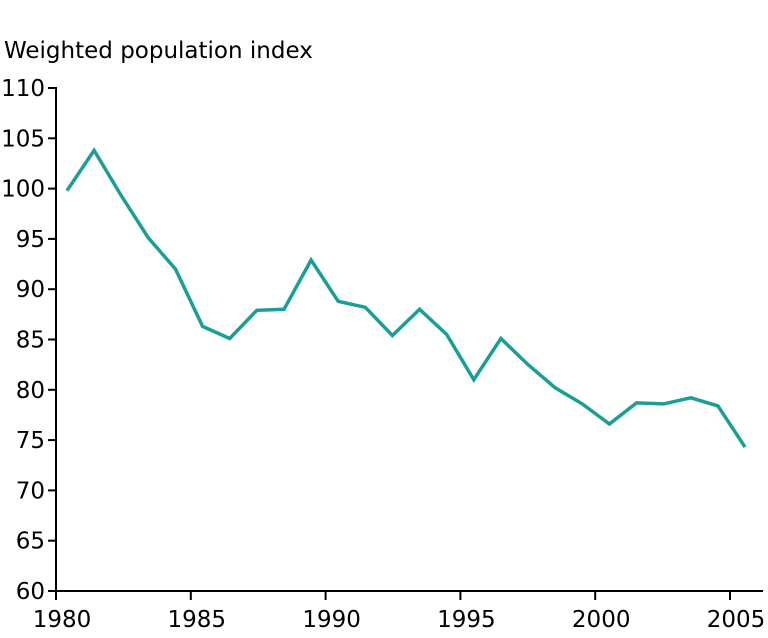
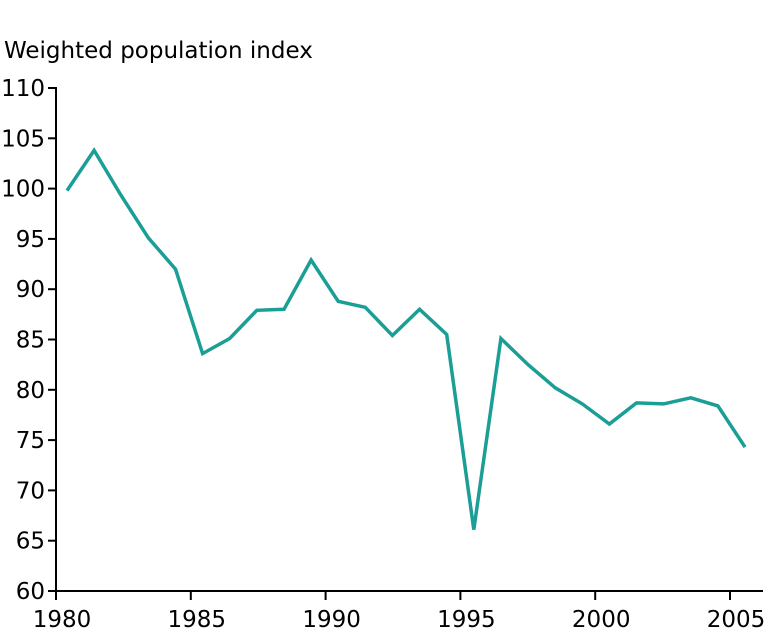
1985: 86.3 -> 83.6
1995: 81.0 -> 66.1
